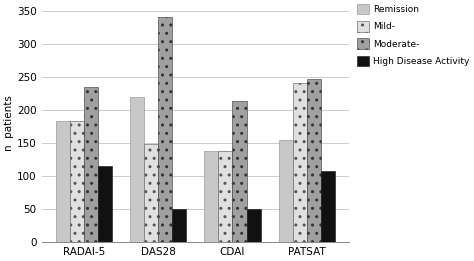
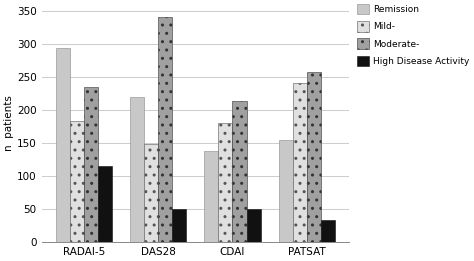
Remission/RADAI-5: 183 -> 294
Mild-/CDAI: 137 -> 180
Moderate-/PATSAT: 247 -> 258
High Disease Activity/PATSAT: 108 -> 34
